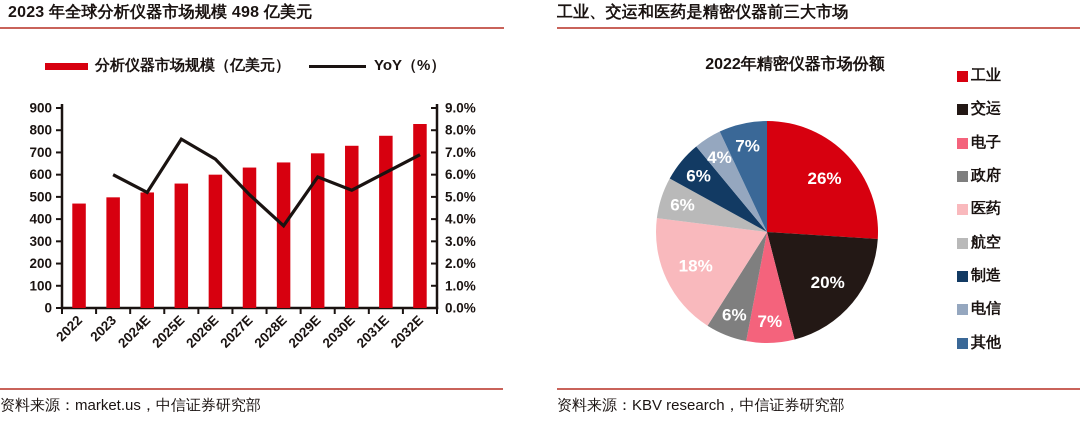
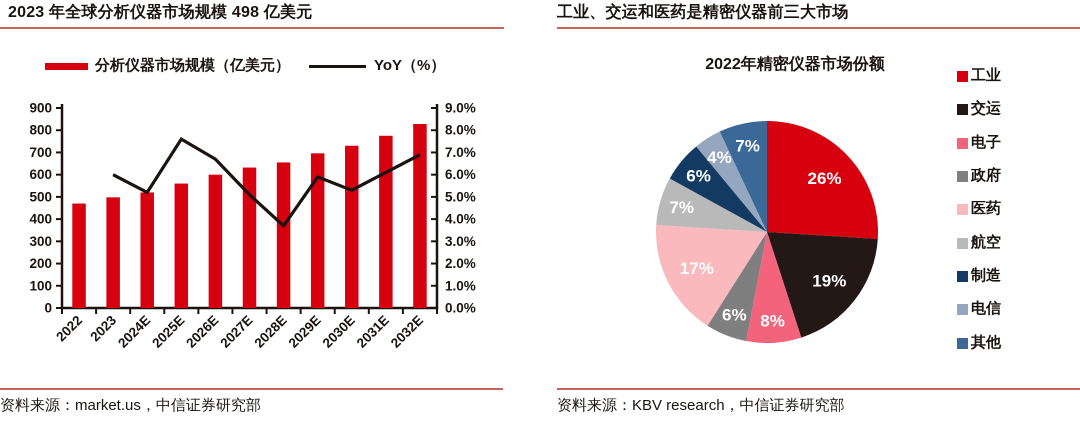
2022年精密仪器市场份额/交运: 20% -> 19%
2022年精密仪器市场份额/电子: 7% -> 8%
2022年精密仪器市场份额/医药: 18% -> 17%
2022年精密仪器市场份额/航空: 6% -> 7%
